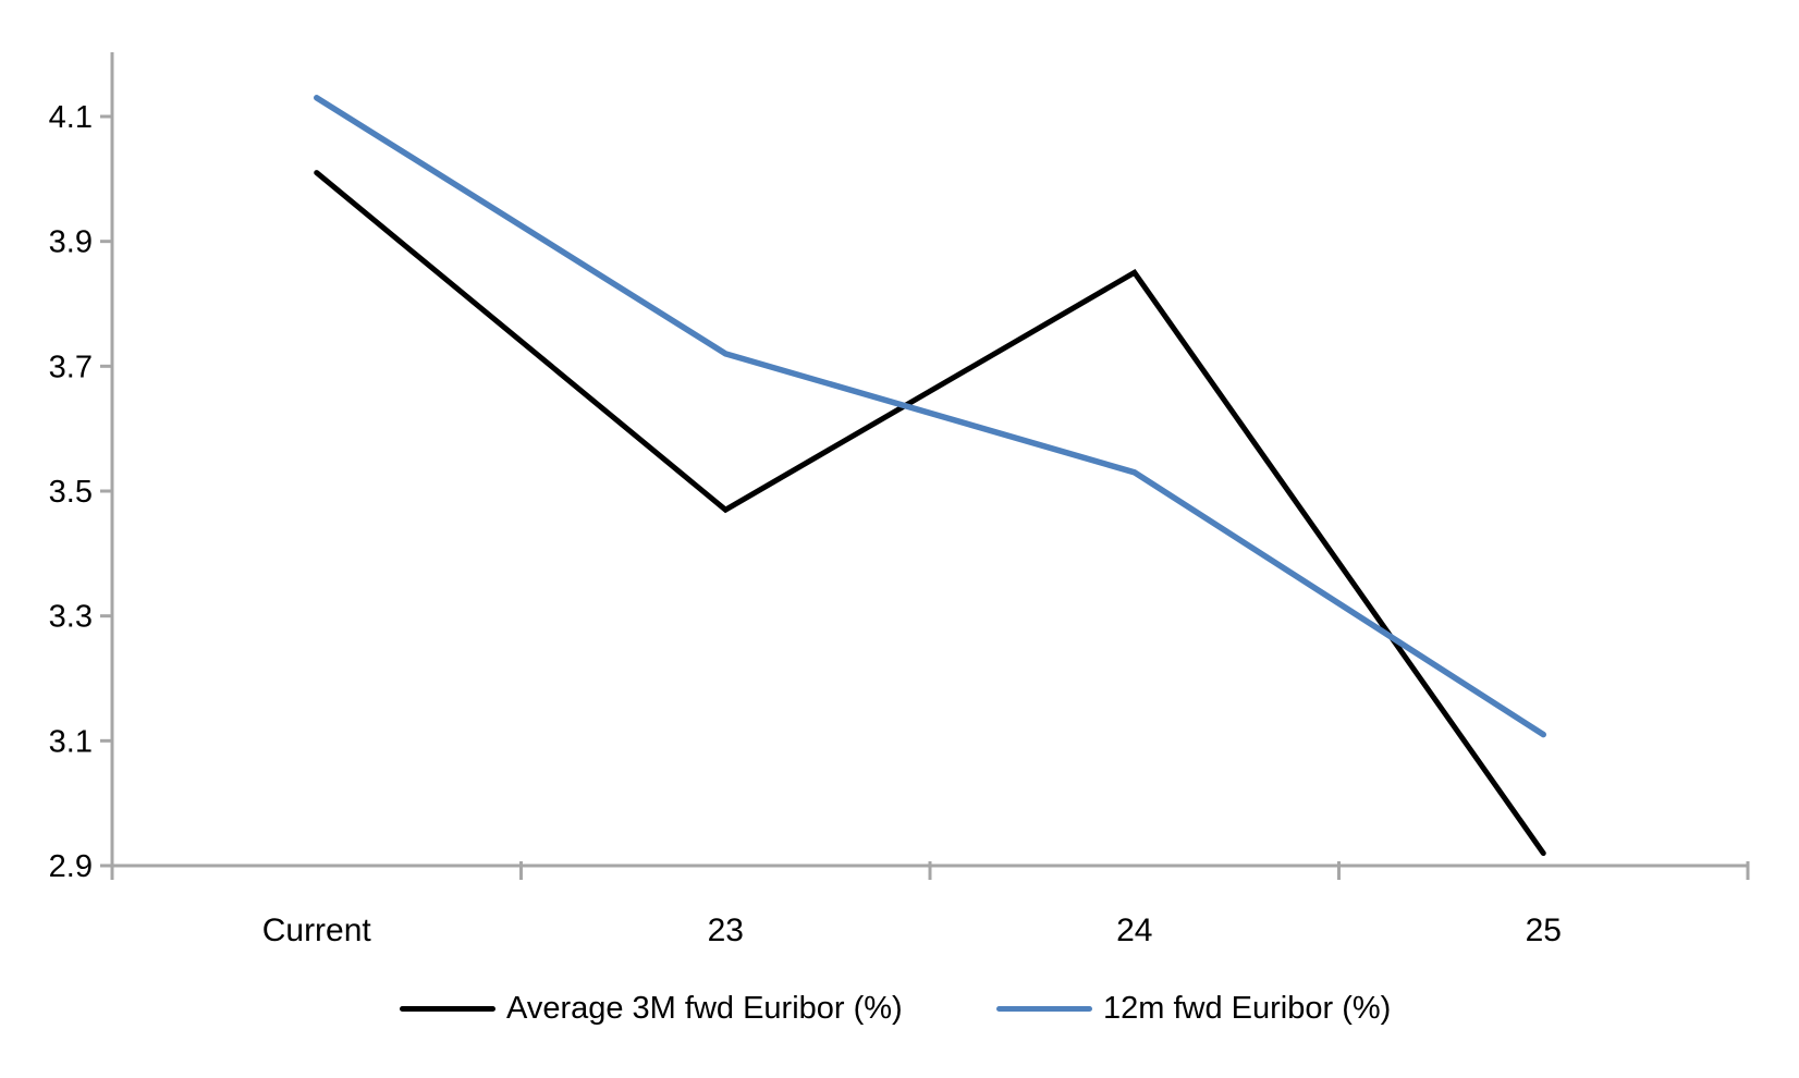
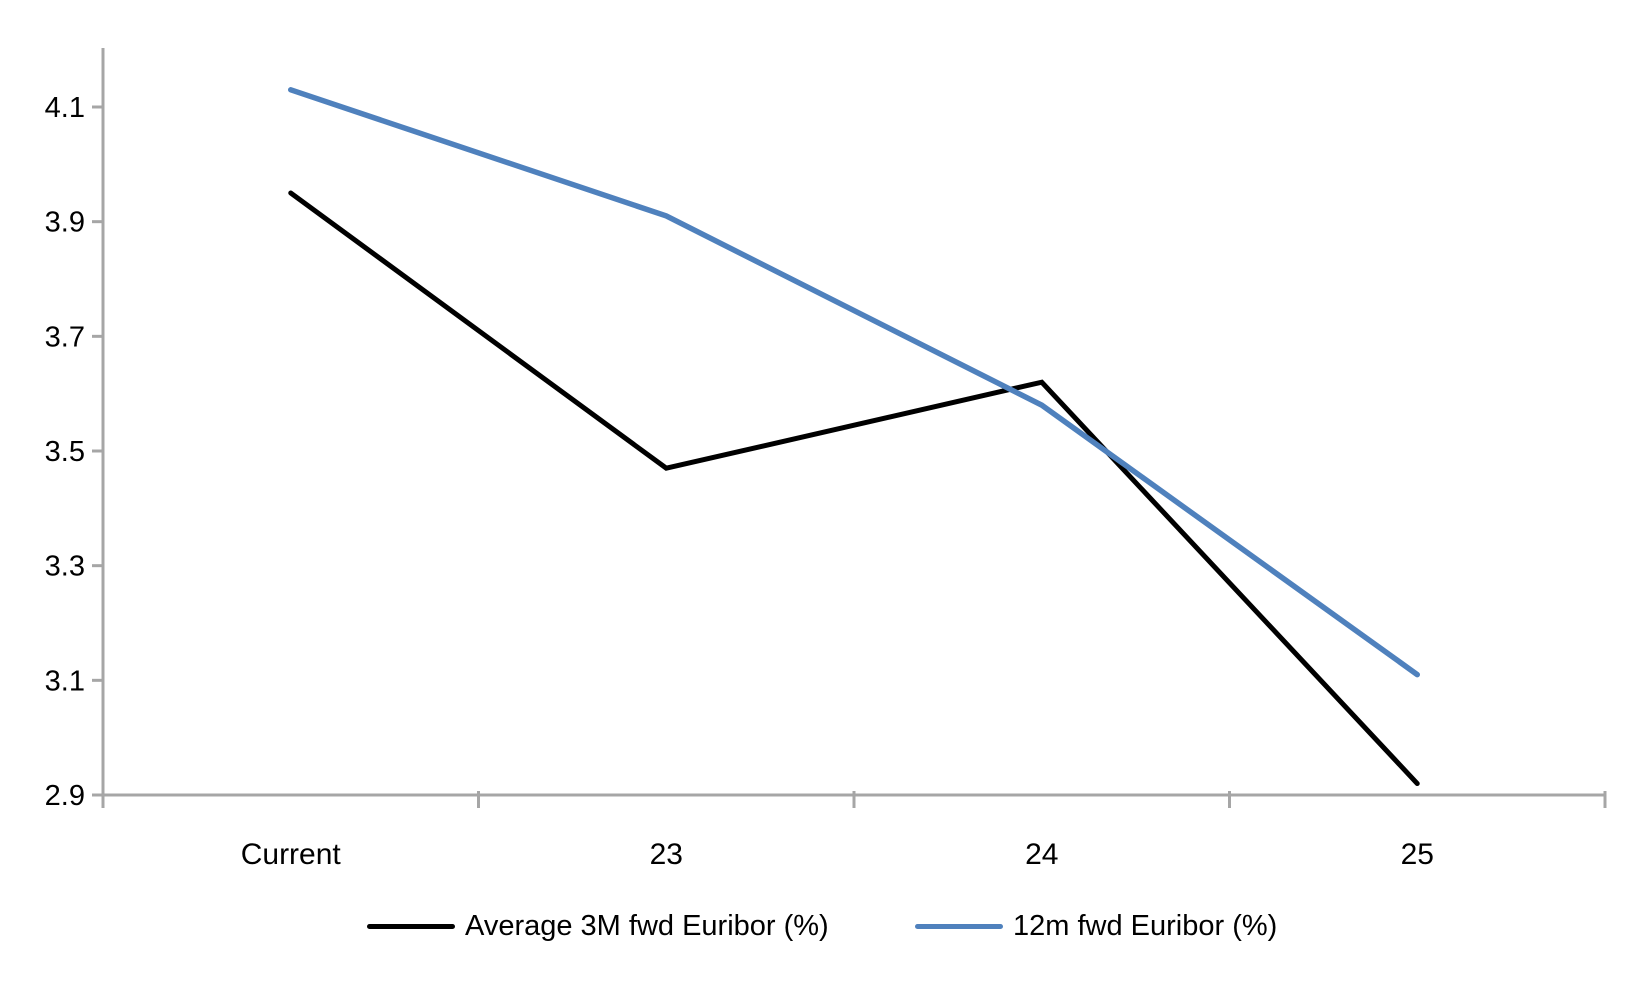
Average 3M fwd Euribor (%)/Current: 4.01 -> 3.95
12m fwd Euribor (%)/23: 3.72 -> 3.91
Average 3M fwd Euribor (%)/24: 3.85 -> 3.62
12m fwd Euribor (%)/24: 3.53 -> 3.58
